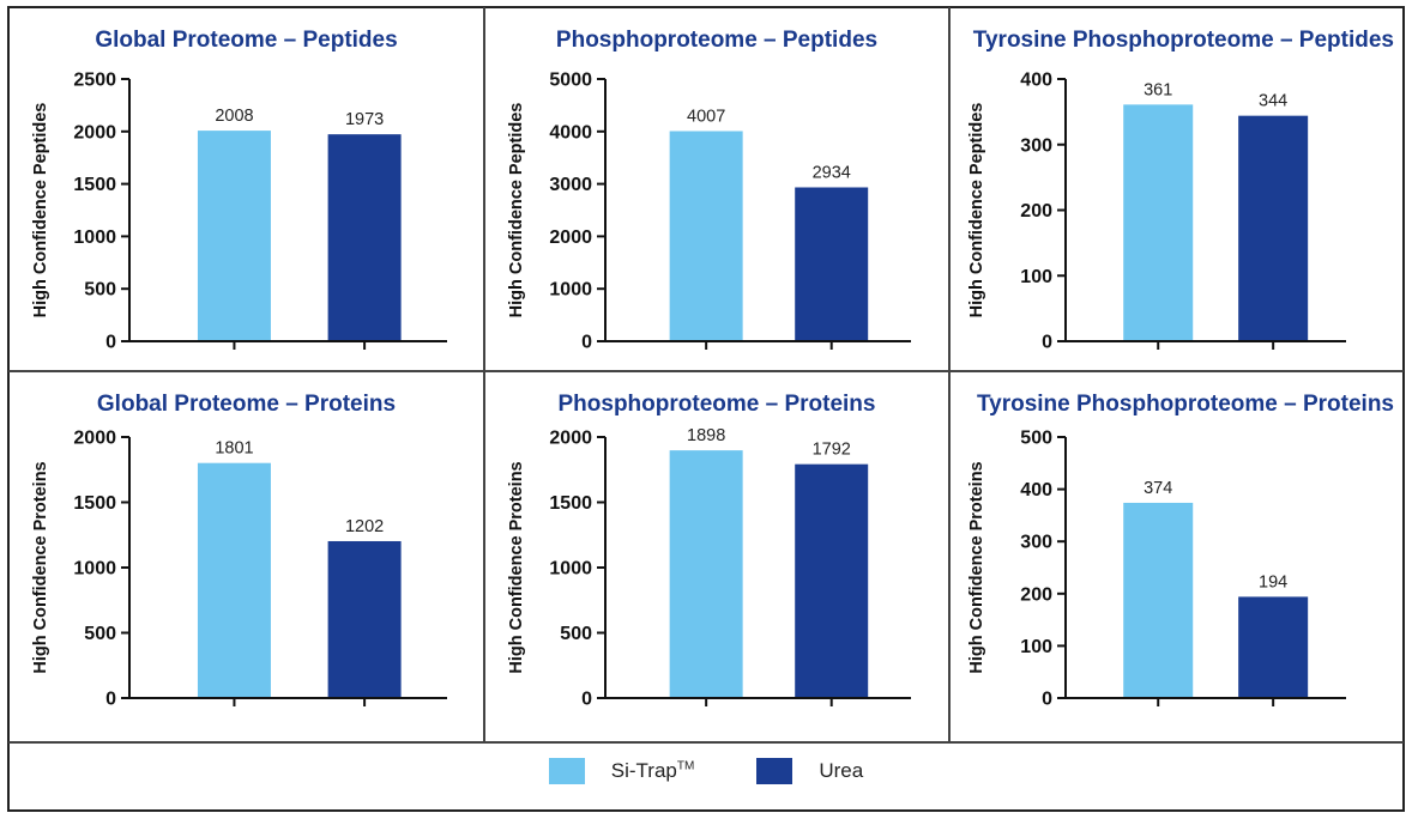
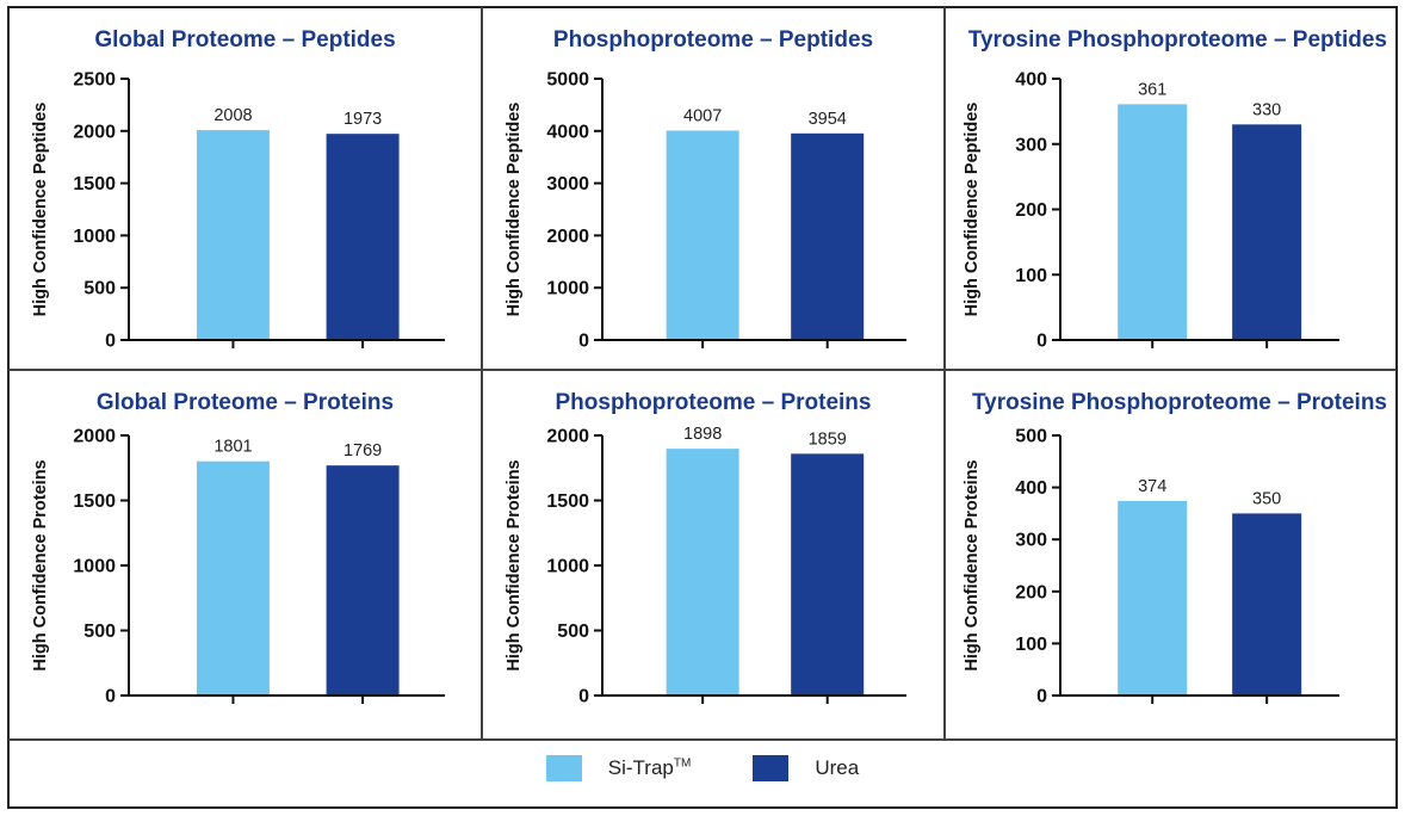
Phosphoproteome – Peptides/Urea: 2934 -> 3954
Tyrosine Phosphoproteome – Peptides/Urea: 344 -> 330
Global Proteome – Proteins/Urea: 1202 -> 1769
Phosphoproteome – Proteins/Urea: 1792 -> 1859
Tyrosine Phosphoproteome – Proteins/Urea: 194 -> 350
